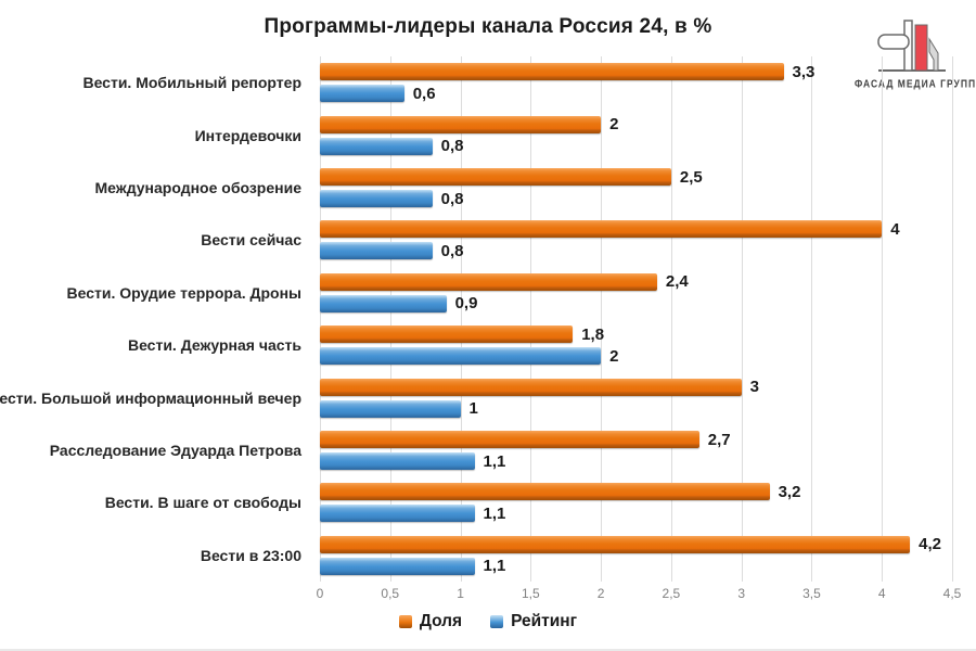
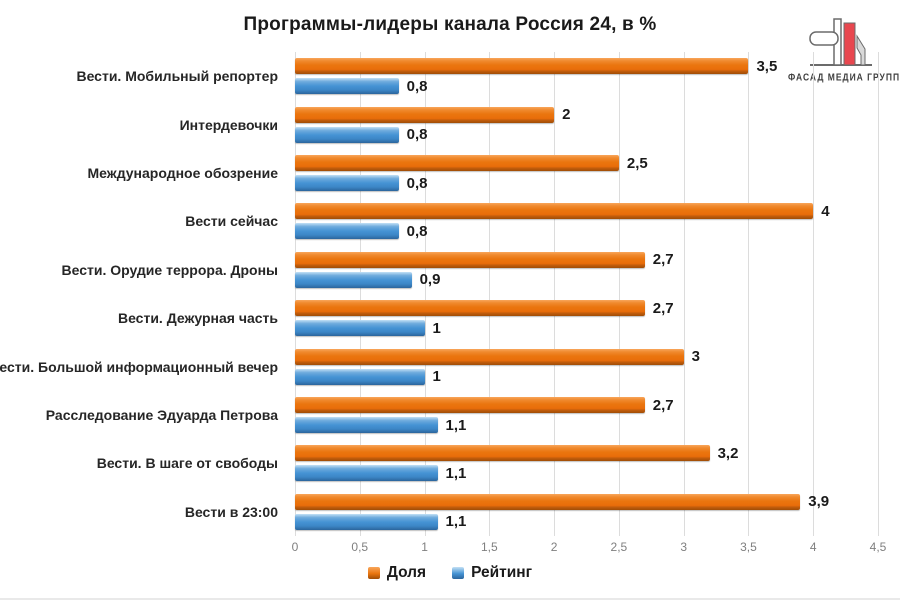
Доля/Вести. Мобильный репортер: 3,3 -> 3,5
Рейтинг/Вести. Мобильный репортер: 0,6 -> 0,8
Доля/Вести. Орудие террора. Дроны: 2,4 -> 2,7
Доля/Вести. Дежурная часть: 1,8 -> 2,7
Рейтинг/Вести. Дежурная часть: 2 -> 1
Доля/Вести в 23:00: 4,2 -> 3,9
